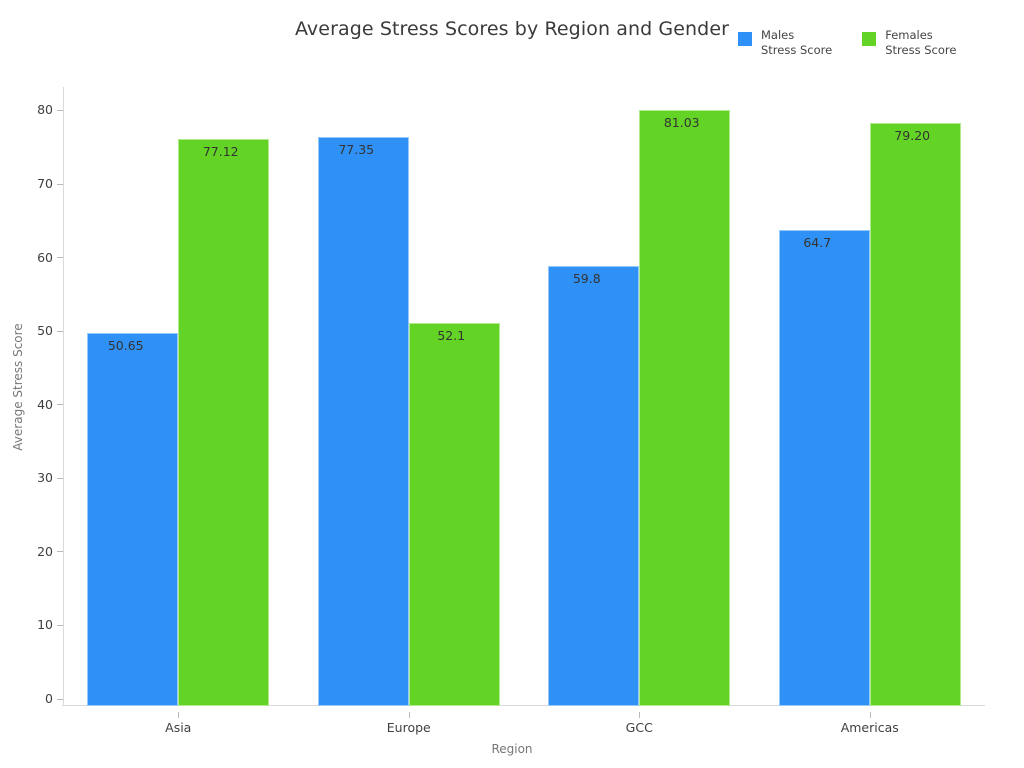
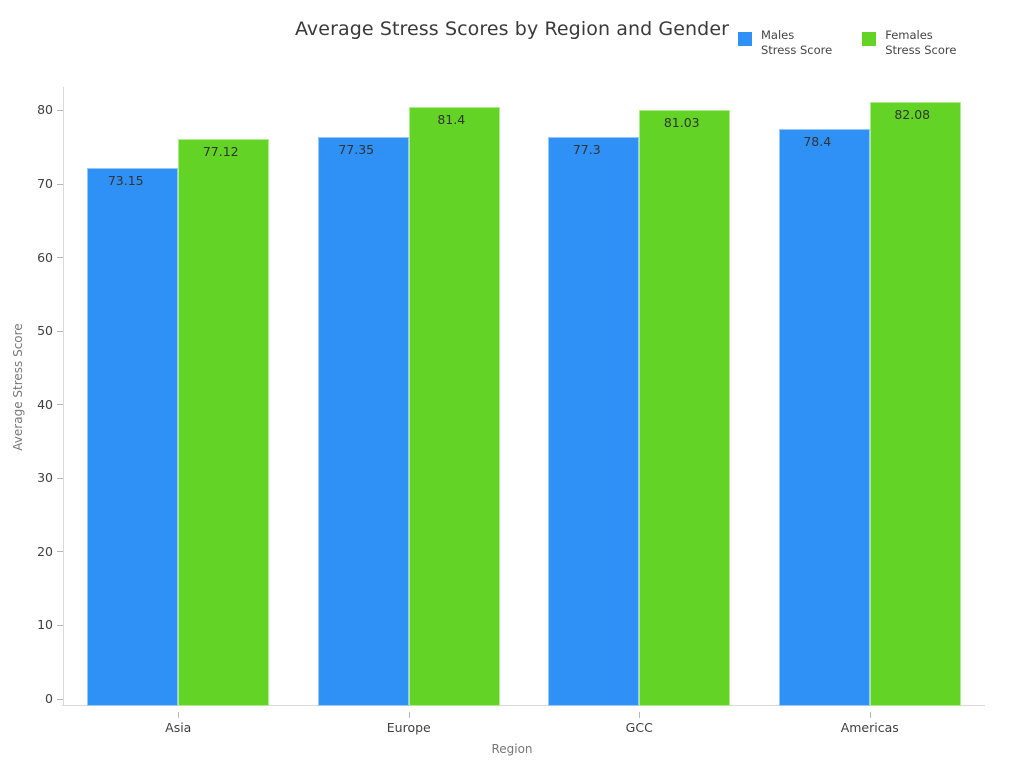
Males Stress Score/Asia: 50.65 -> 73.15
Females Stress Score/Europe: 52.1 -> 81.4
Males Stress Score/GCC: 59.8 -> 77.3
Males Stress Score/Americas: 64.7 -> 78.4
Females Stress Score/Americas: 79.20 -> 82.08
